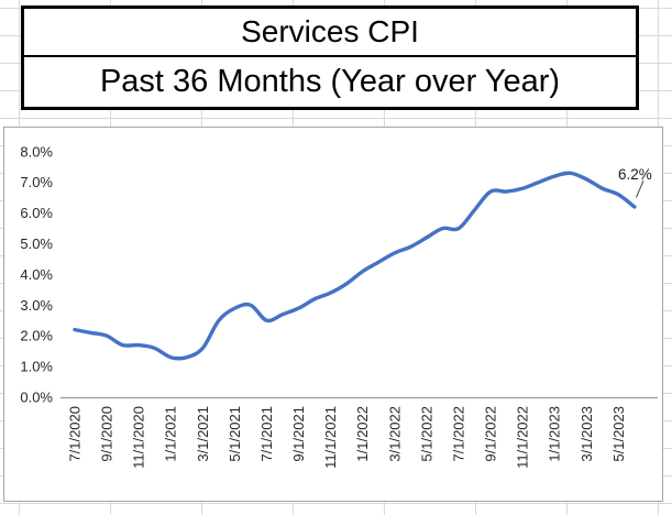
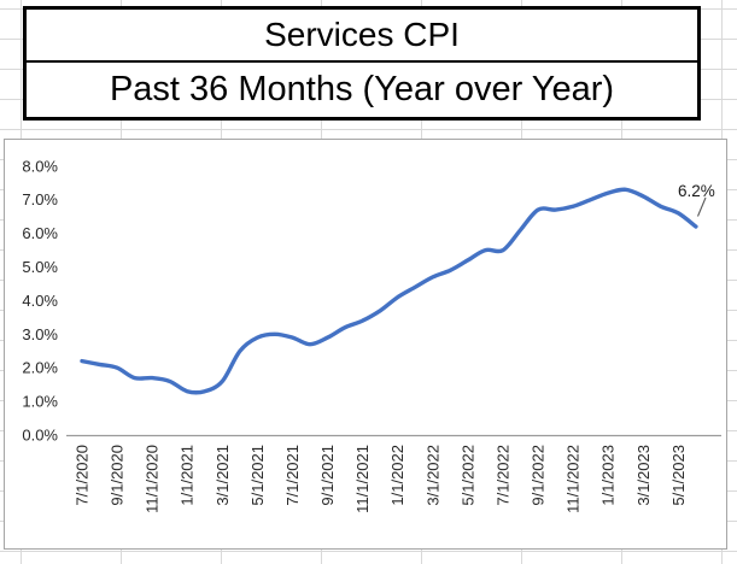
7/1/2021: 2.5% -> 2.9%
